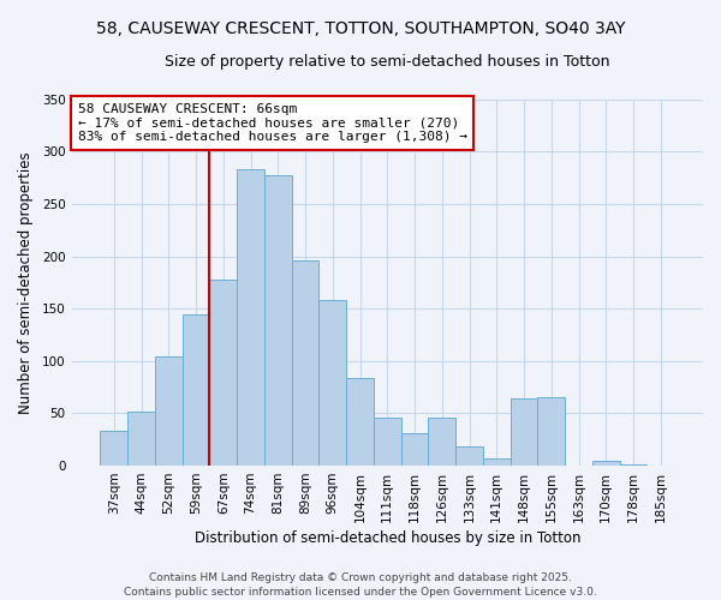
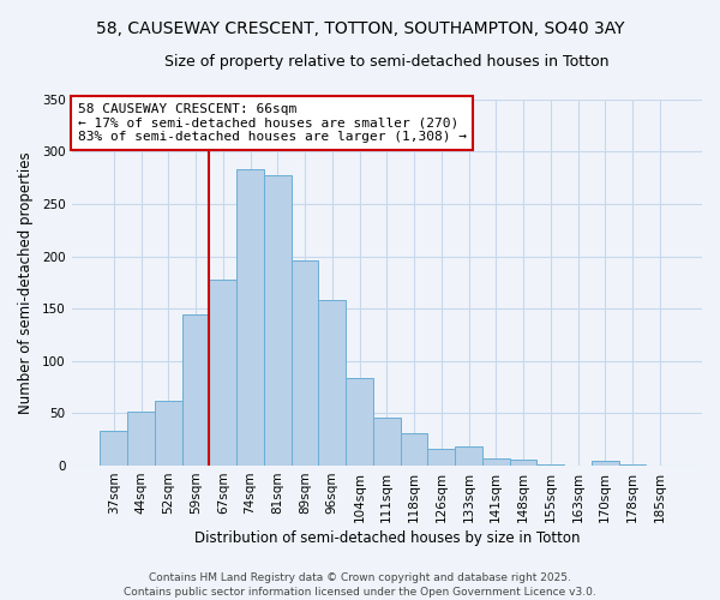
52sqm: 104 -> 62
126sqm: 46 -> 16
148sqm: 64 -> 6
155sqm: 66 -> 1
